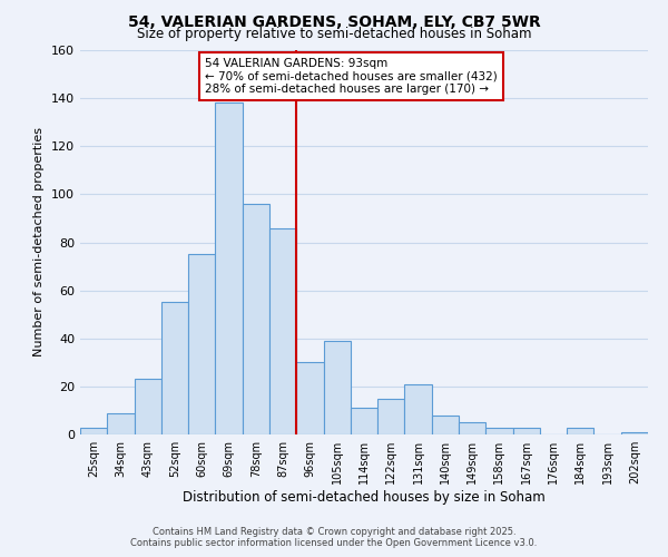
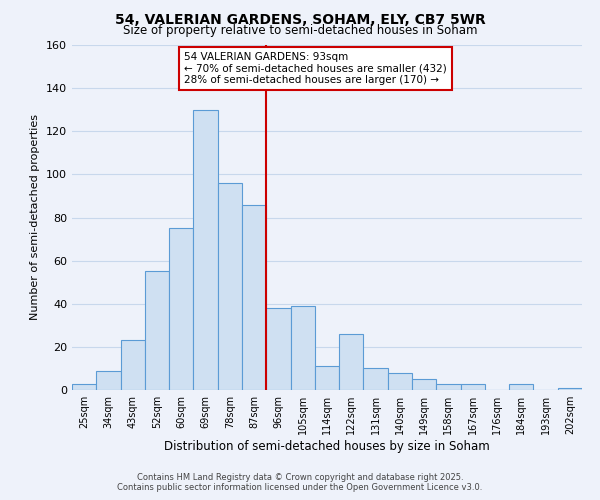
69sqm: 138 -> 130
96sqm: 30 -> 38
122sqm: 15 -> 26
131sqm: 21 -> 10
